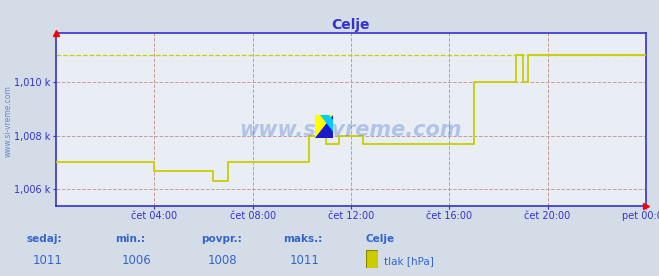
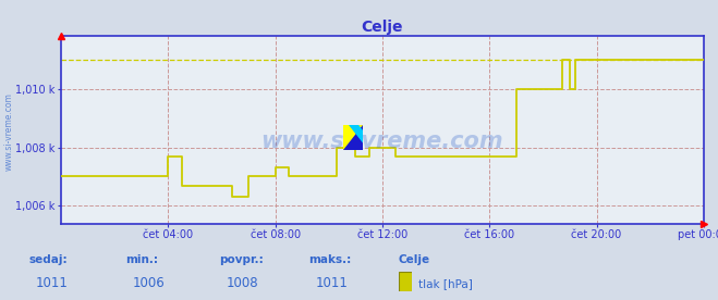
čet 04:00: 1,006.7 k -> 1,007.7 k
čet 08:00: 1,007.0 k -> 1,007.3 k
